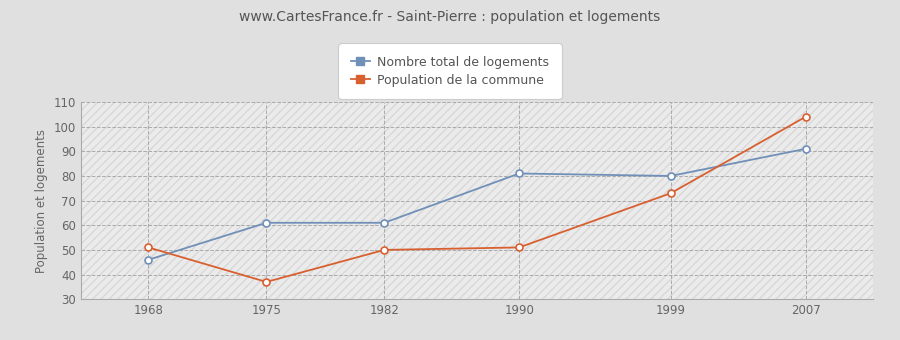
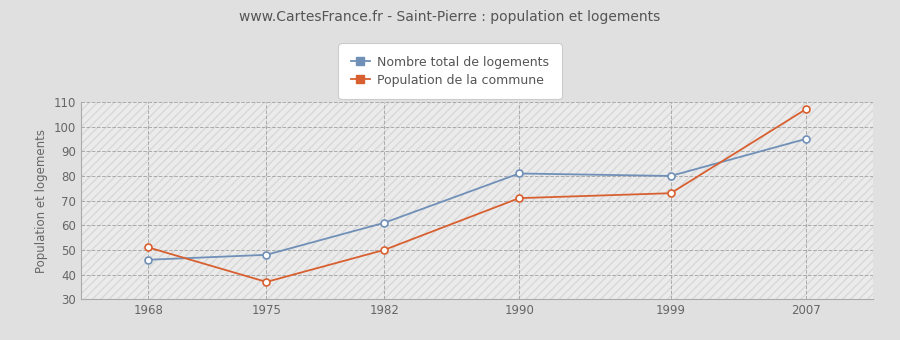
Nombre total de logements/1975: 61 -> 48
Population de la commune/1990: 51 -> 71
Nombre total de logements/2007: 91 -> 95
Population de la commune/2007: 104 -> 107
